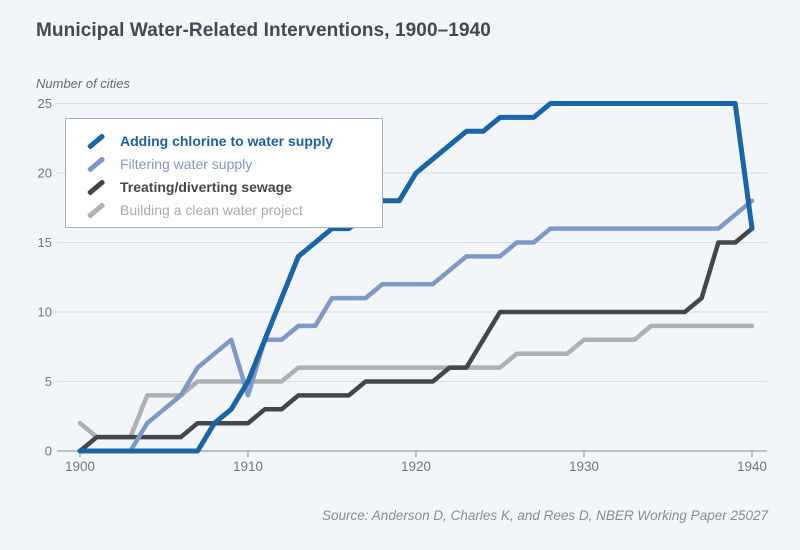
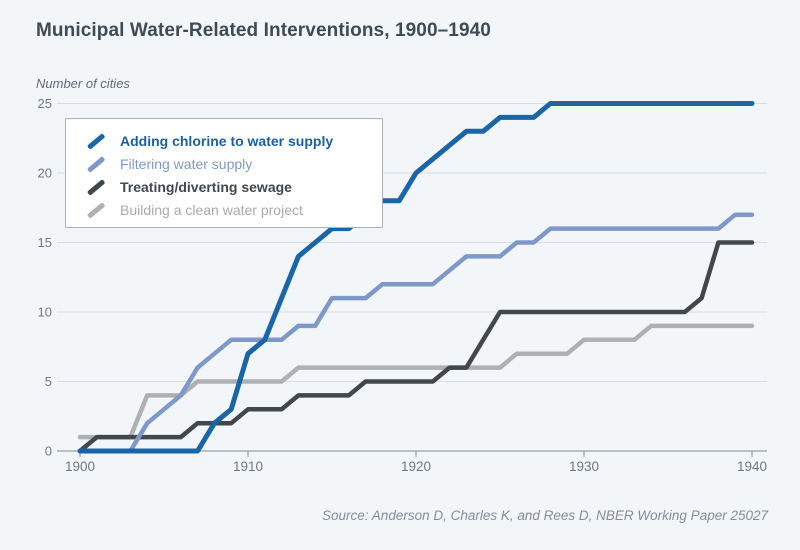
Building a clean water project/1900: 2 -> 1
Adding chlorine to water supply/1910: 5 -> 7
Filtering water supply/1910: 4 -> 8
Treating/diverting sewage/1910: 2 -> 3
Adding chlorine to water supply/1940: 16 -> 25
Filtering water supply/1940: 18 -> 17
Treating/diverting sewage/1940: 16 -> 15
